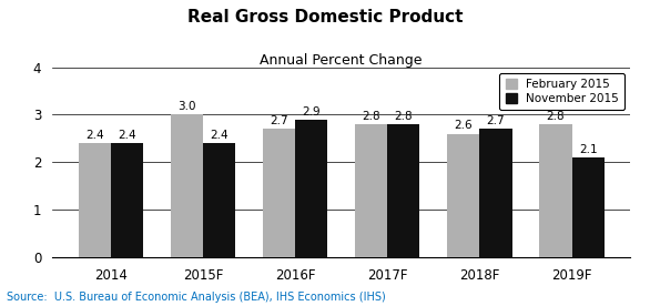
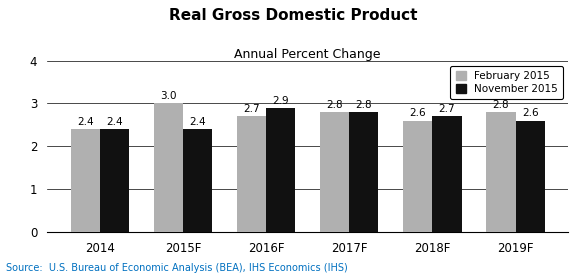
November 2015/2019F: 2.1 -> 2.6
